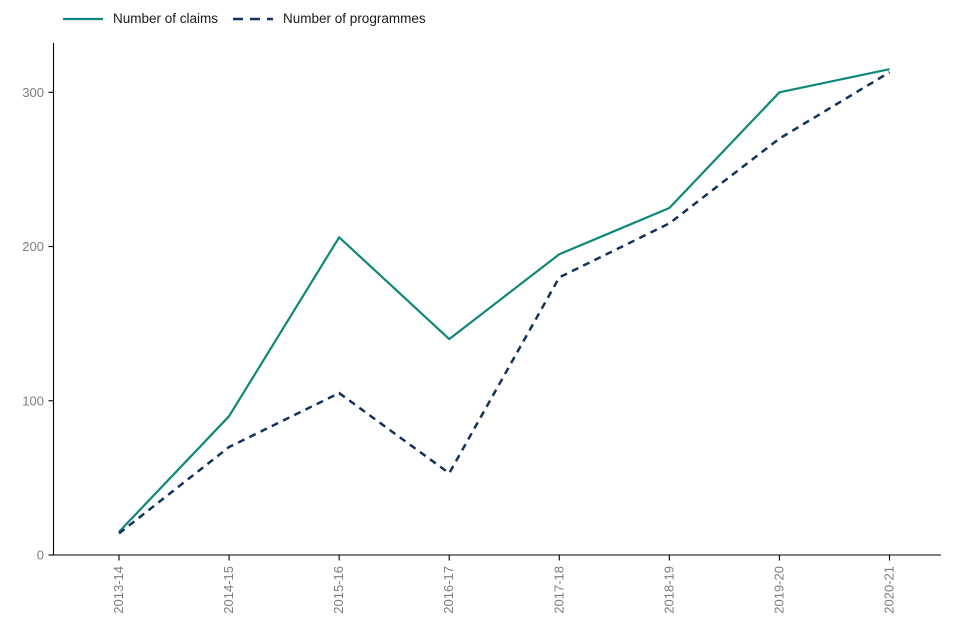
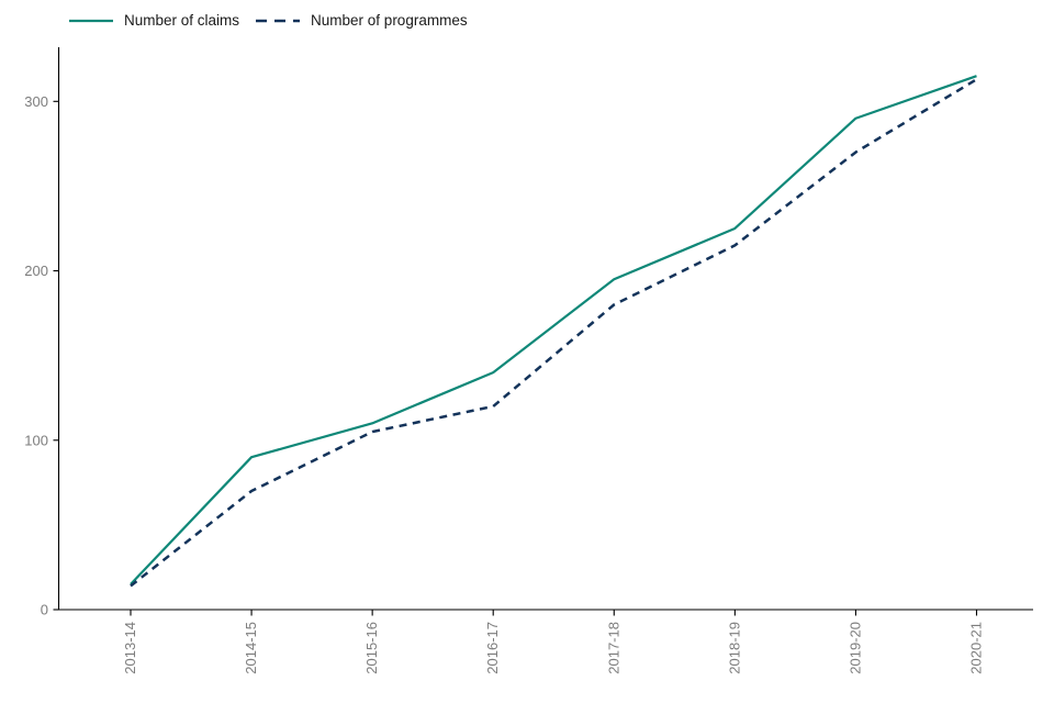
Number of claims/2015-16: 206 -> 110
Number of programmes/2016-17: 53 -> 120
Number of claims/2019-20: 300 -> 290
